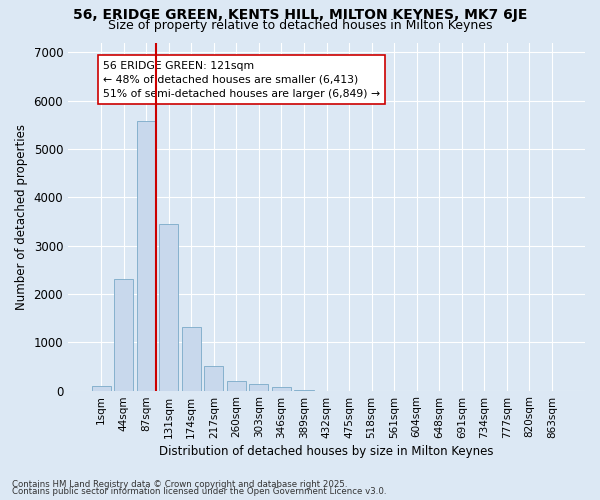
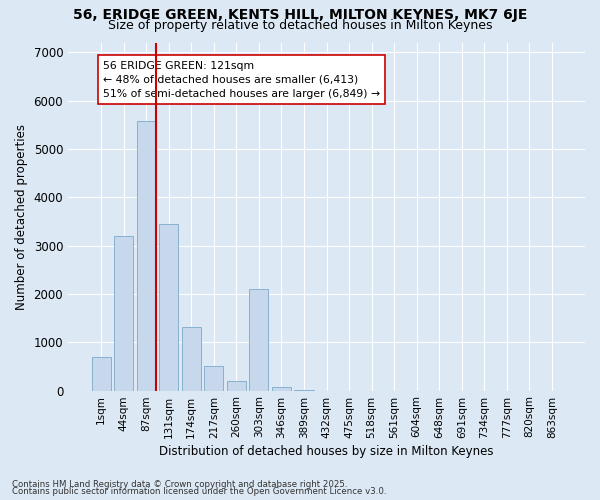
1sqm: 100 -> 700
44sqm: 2300 -> 3200
303sqm: 130 -> 2100
